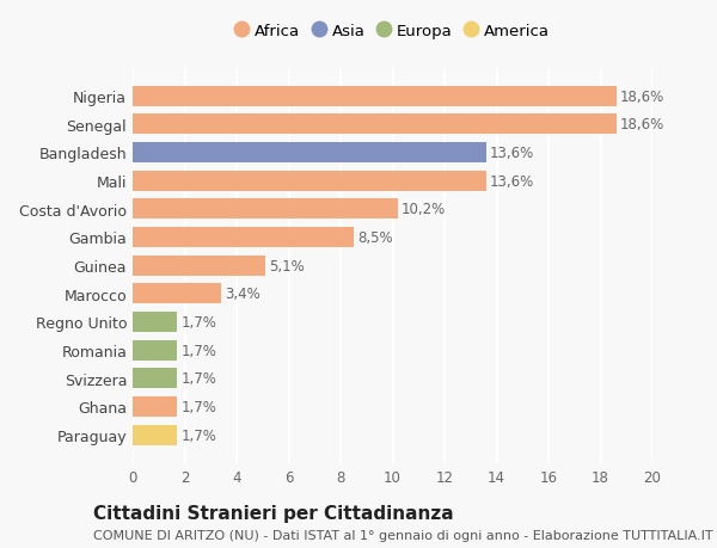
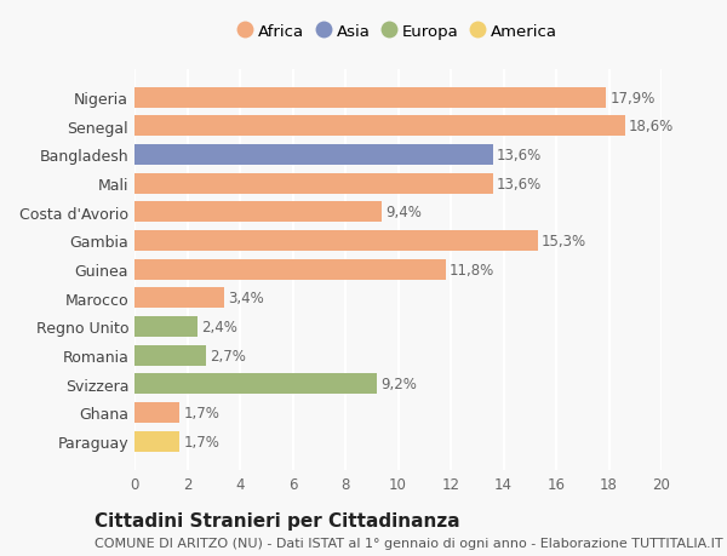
Nigeria: 18,6% -> 17,9%
Costa d'Avorio: 10,2% -> 9,4%
Gambia: 8,5% -> 15,3%
Guinea: 5,1% -> 11,8%
Regno Unito: 1,7% -> 2,4%
Romania: 1,7% -> 2,7%
Svizzera: 1,7% -> 9,2%
